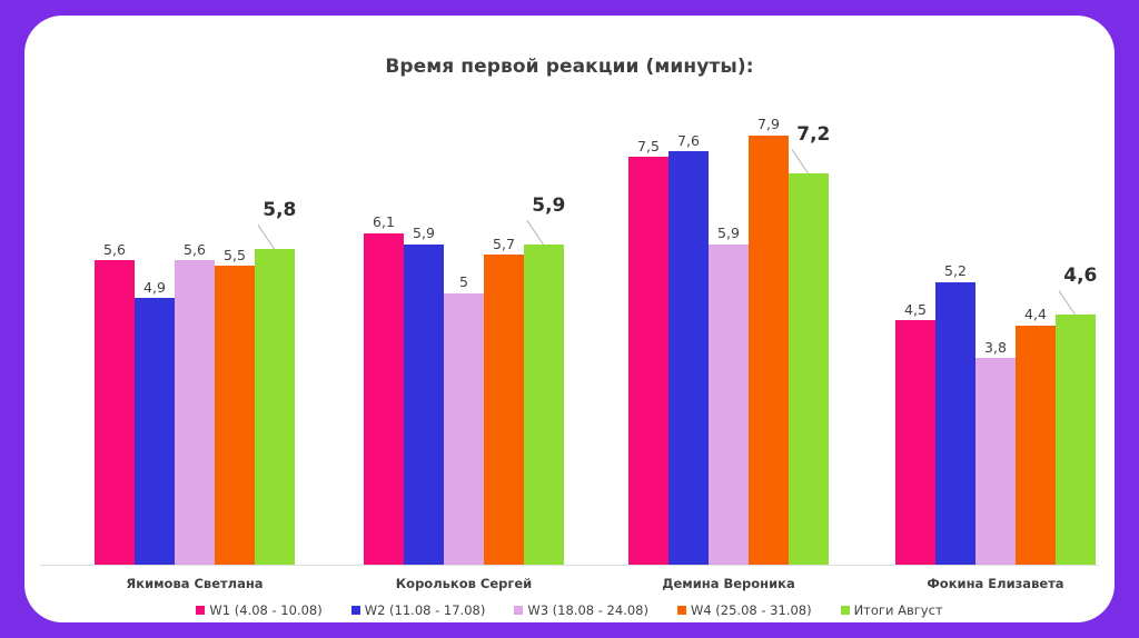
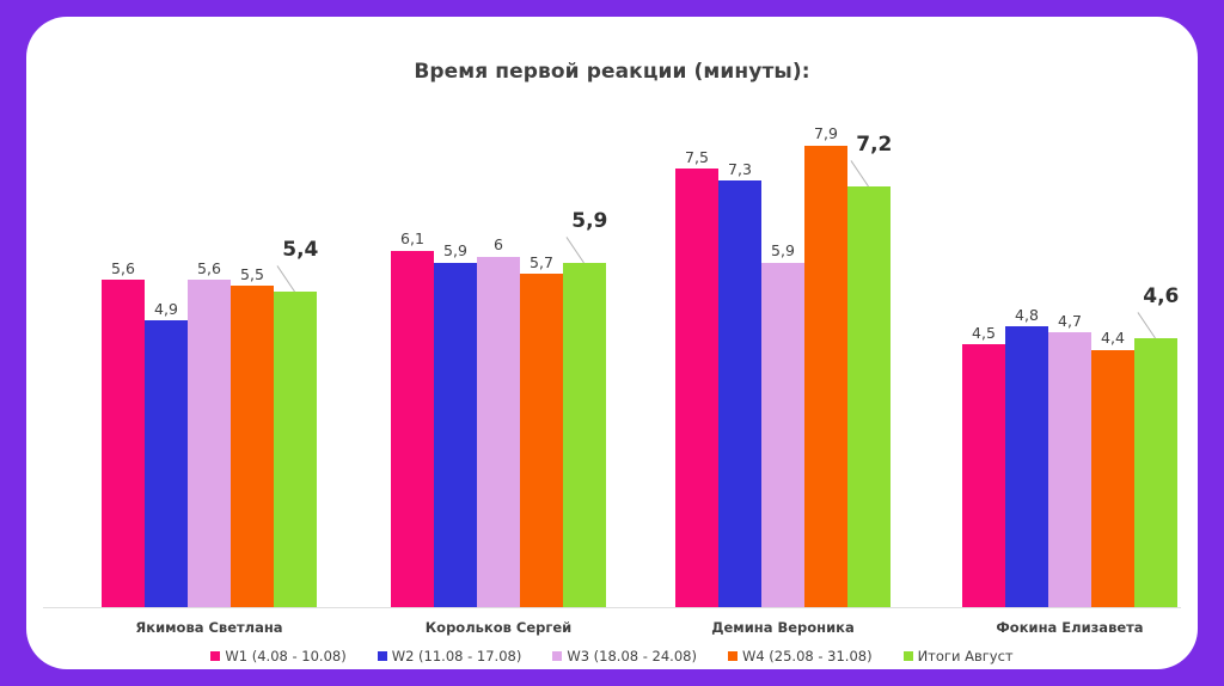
Итоги Август/Якимова Светлана: 5,8 -> 5,4
W3 (18.08 - 24.08)/Корольков Сергей: 5 -> 6
W2 (11.08 - 17.08)/Демина Вероника: 7,6 -> 7,3
W2 (11.08 - 17.08)/Фокина Елизавета: 5,2 -> 4,8
W3 (18.08 - 24.08)/Фокина Елизавета: 3,8 -> 4,7
